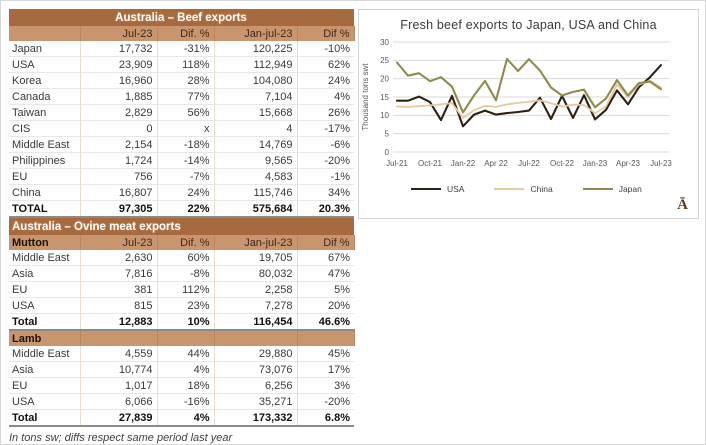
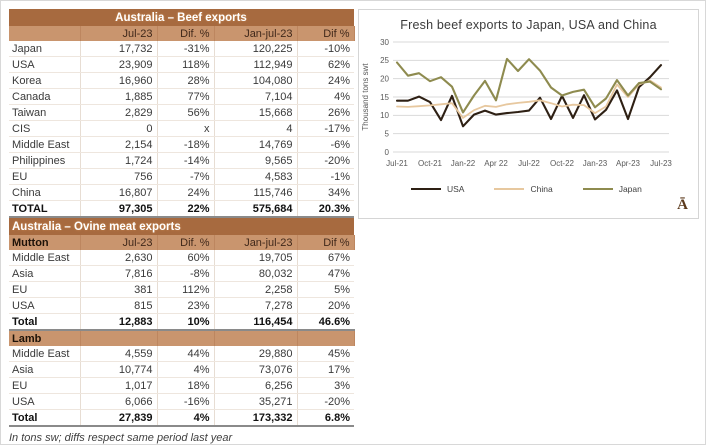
USA/Apr-23: 13 -> 9
